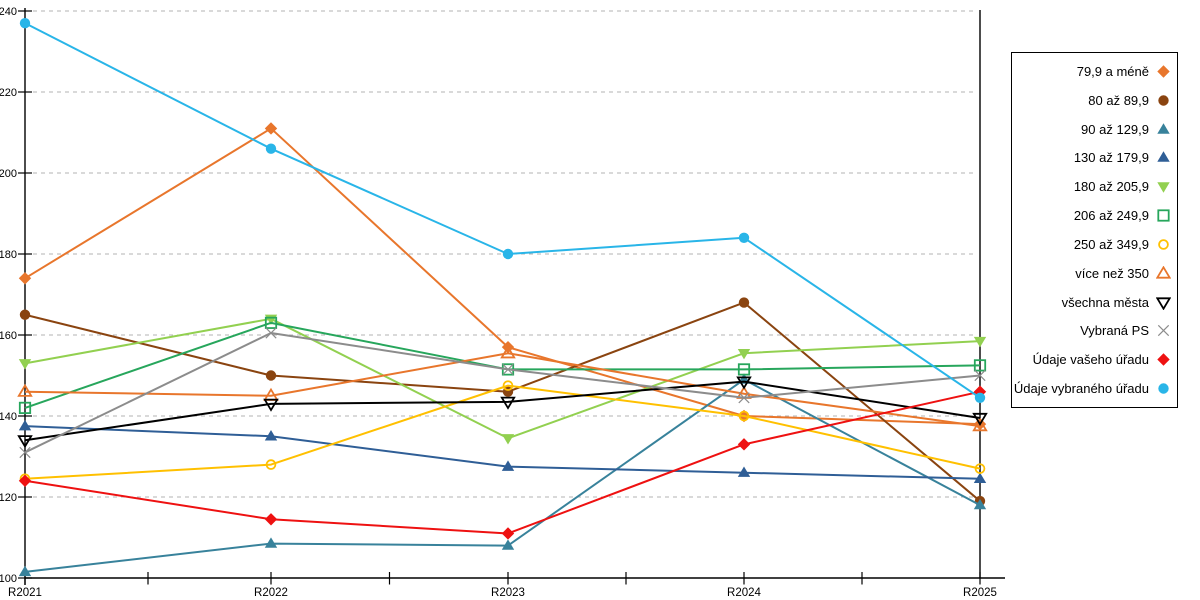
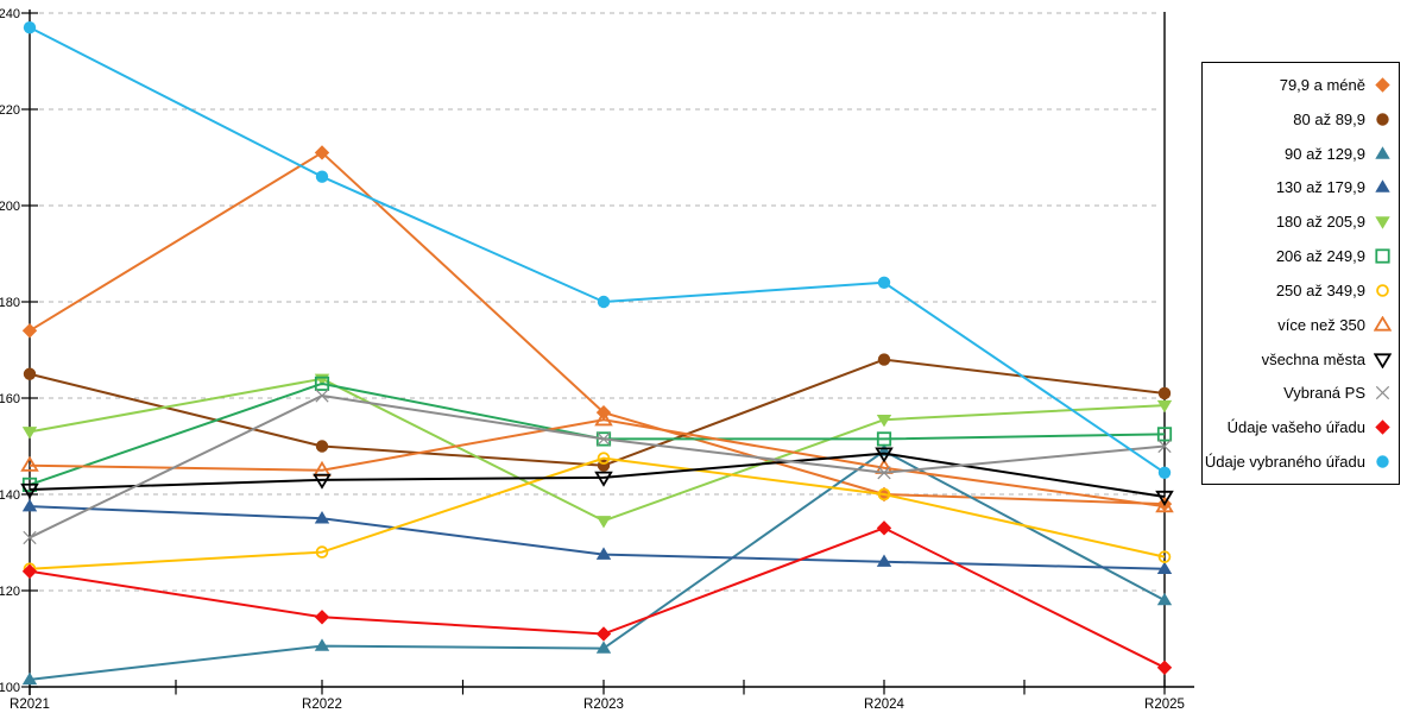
všechna města/R2021: 134 -> 141
80 až 89,9/R2025: 119 -> 161
Údaje vašeho úřadu/R2025: 146 -> 104
